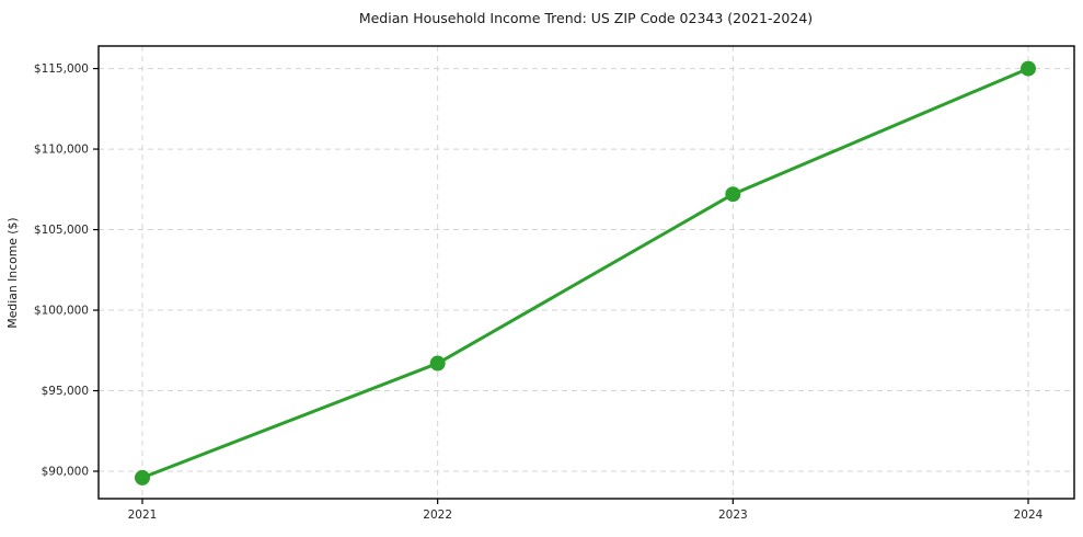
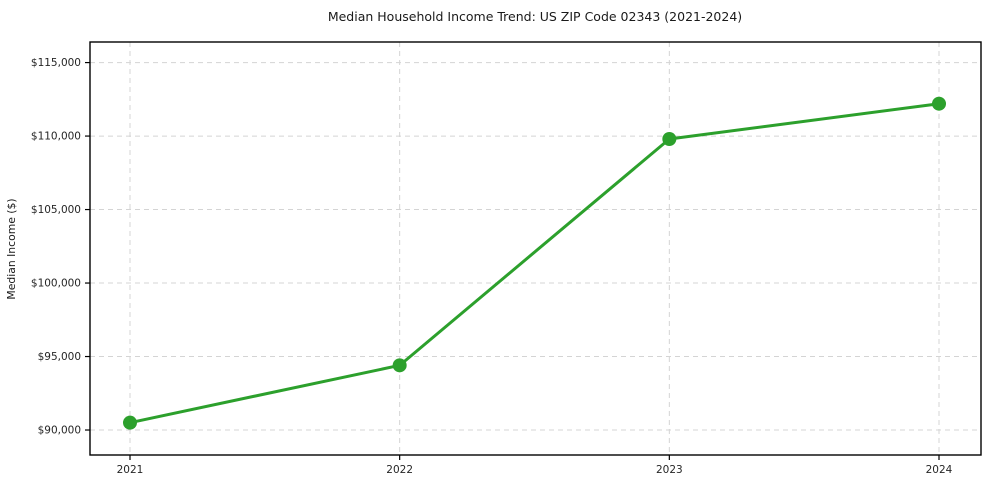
2021: $89600 -> $90500
2022: $96700 -> $94400
2023: $107200 -> $109800
2024: $115000 -> $112200
